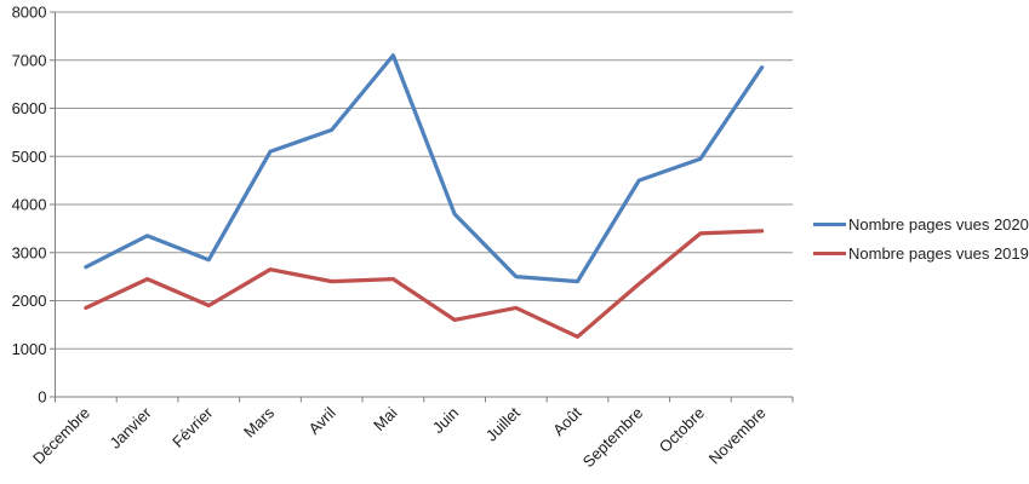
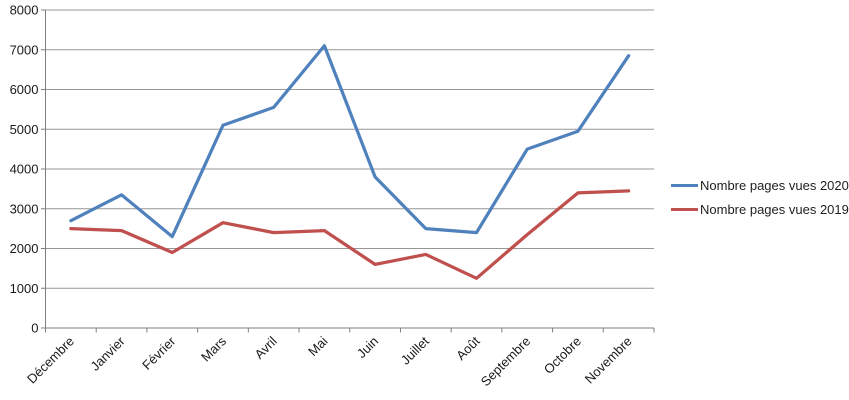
Nombre pages vues 2019/Décembre: 1800 -> 2500
Nombre pages vues 2020/Février: 2800 -> 2300
